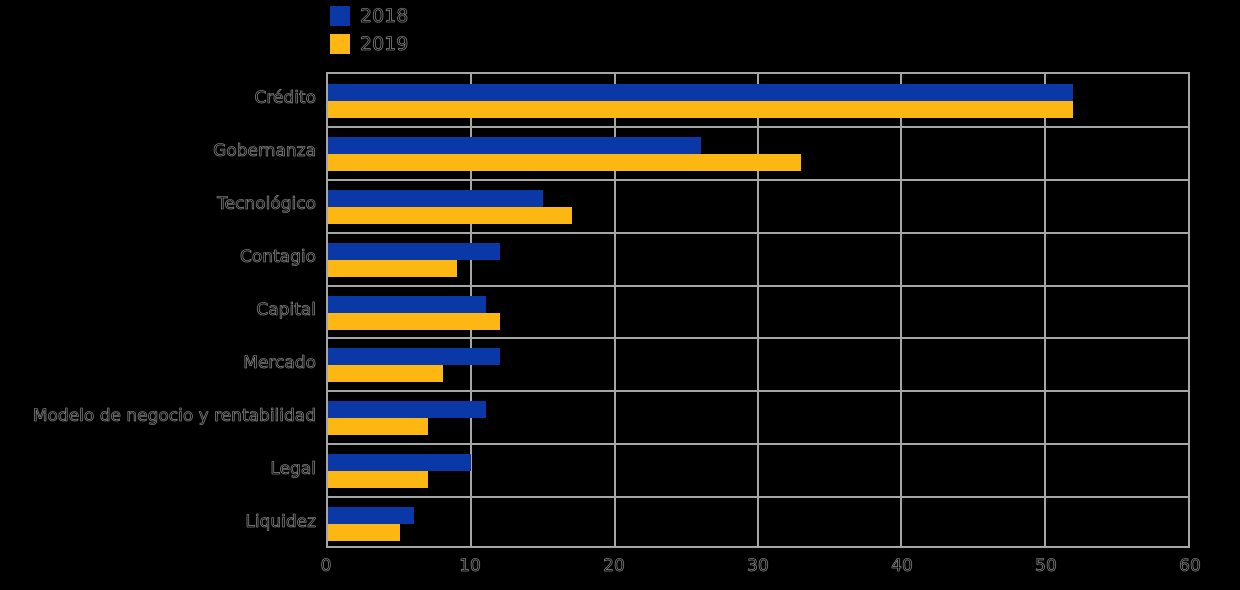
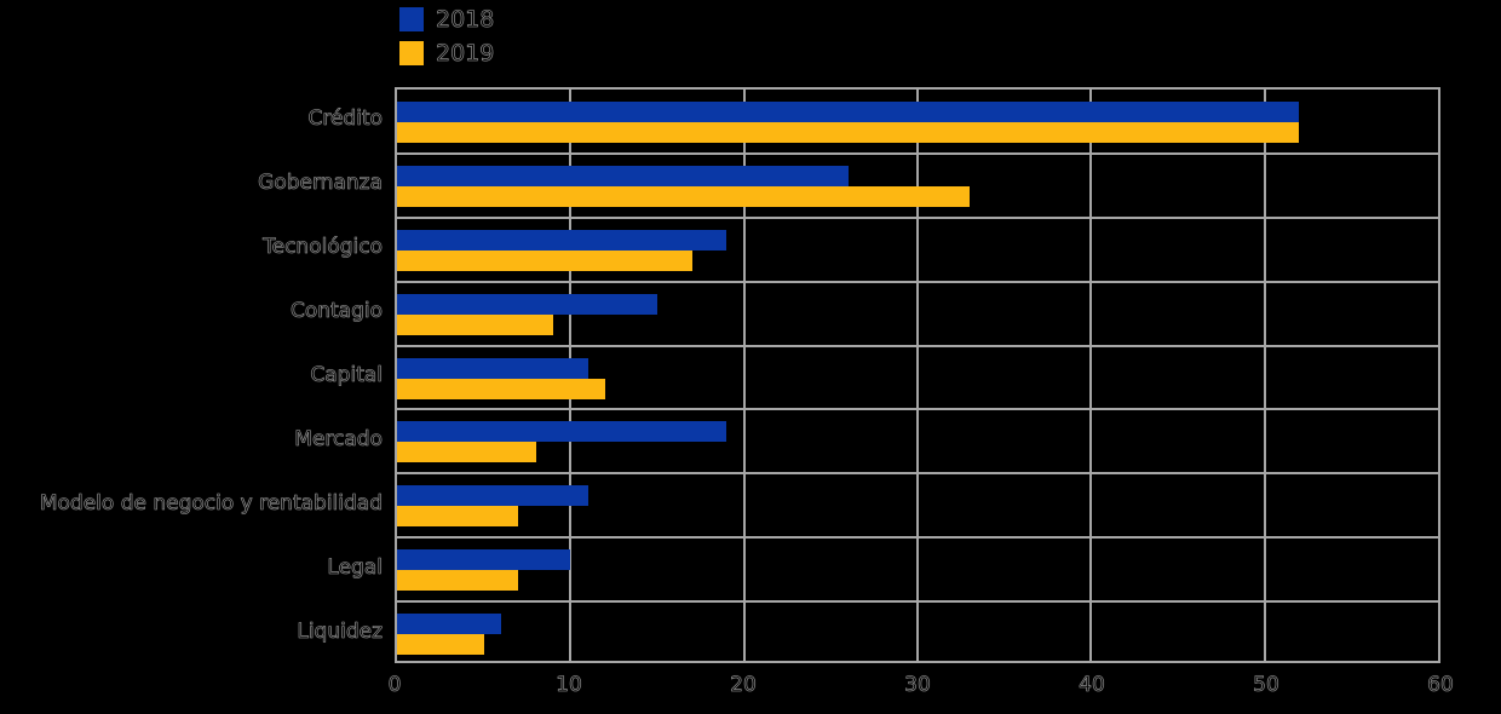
2018/Tecnológico: 15 -> 19
2018/Contagio: 12 -> 15
2018/Mercado: 12 -> 19
